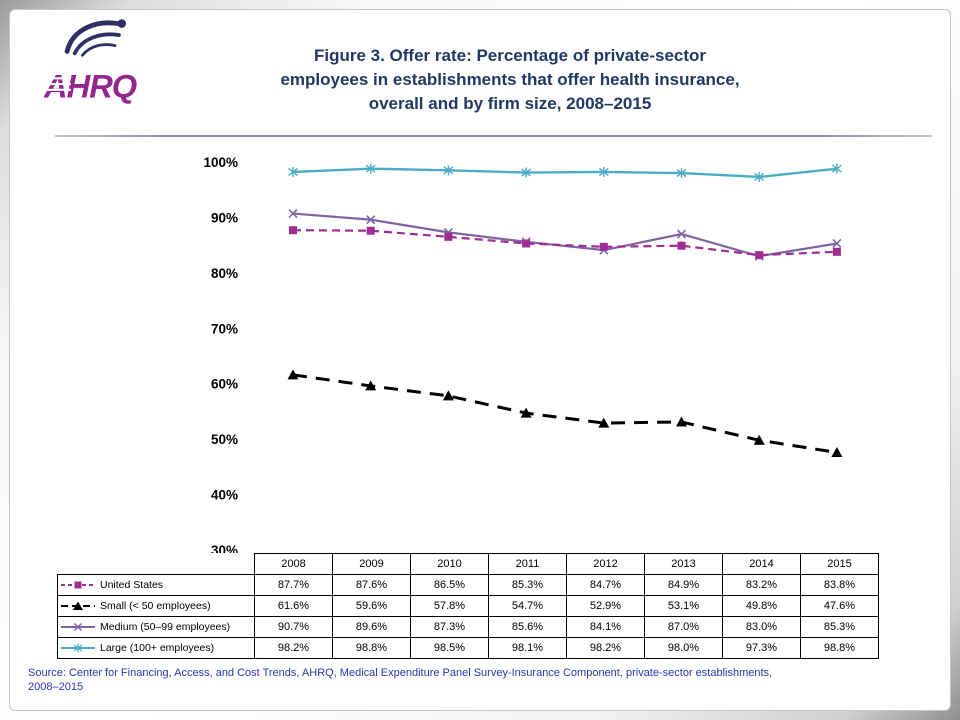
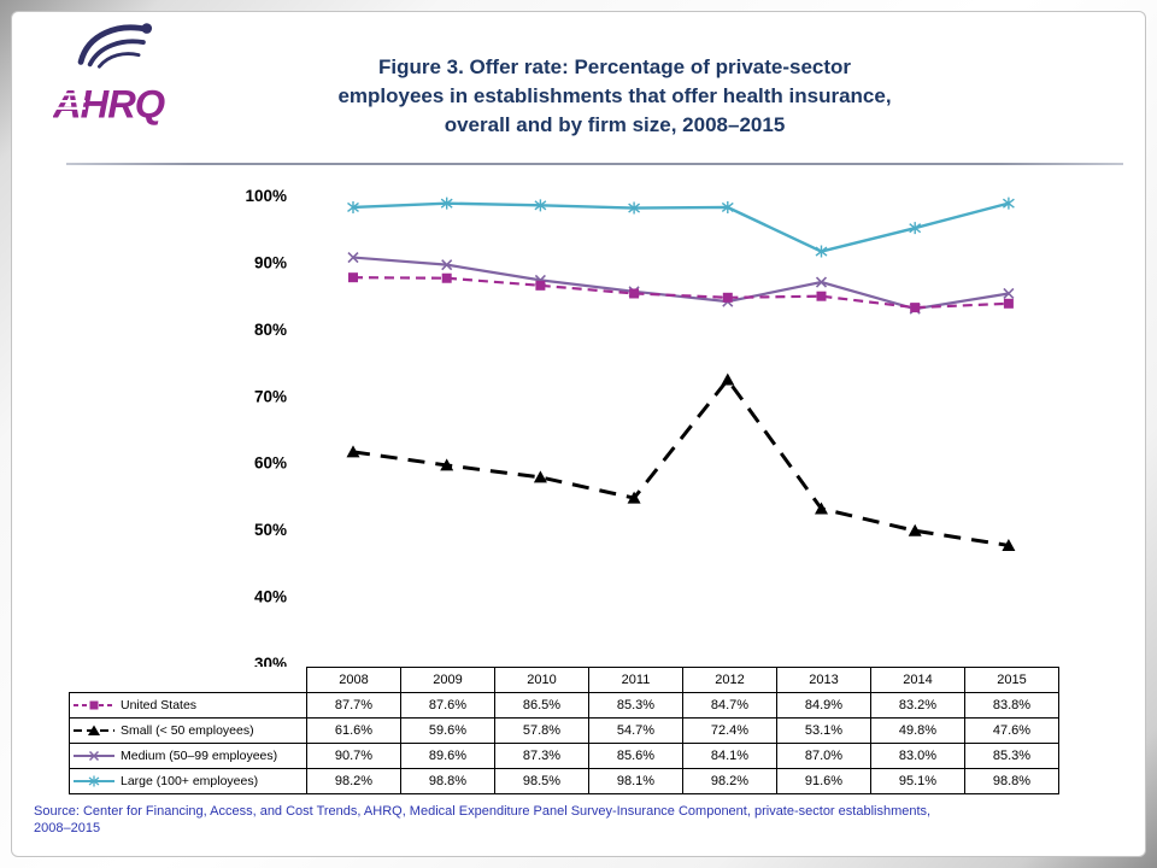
Small (< 50 employees)/2012: 52.9% -> 72.4%
Large (100+ employees)/2013: 98.0% -> 91.6%
Large (100+ employees)/2014: 97.3% -> 95.1%
